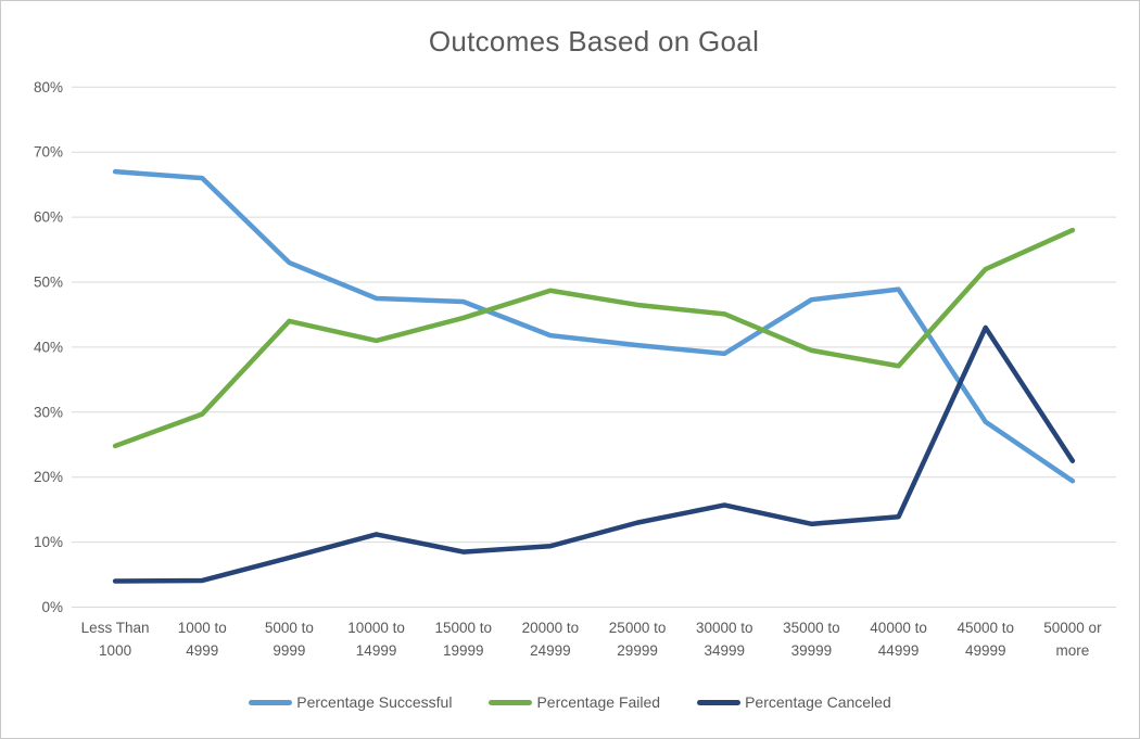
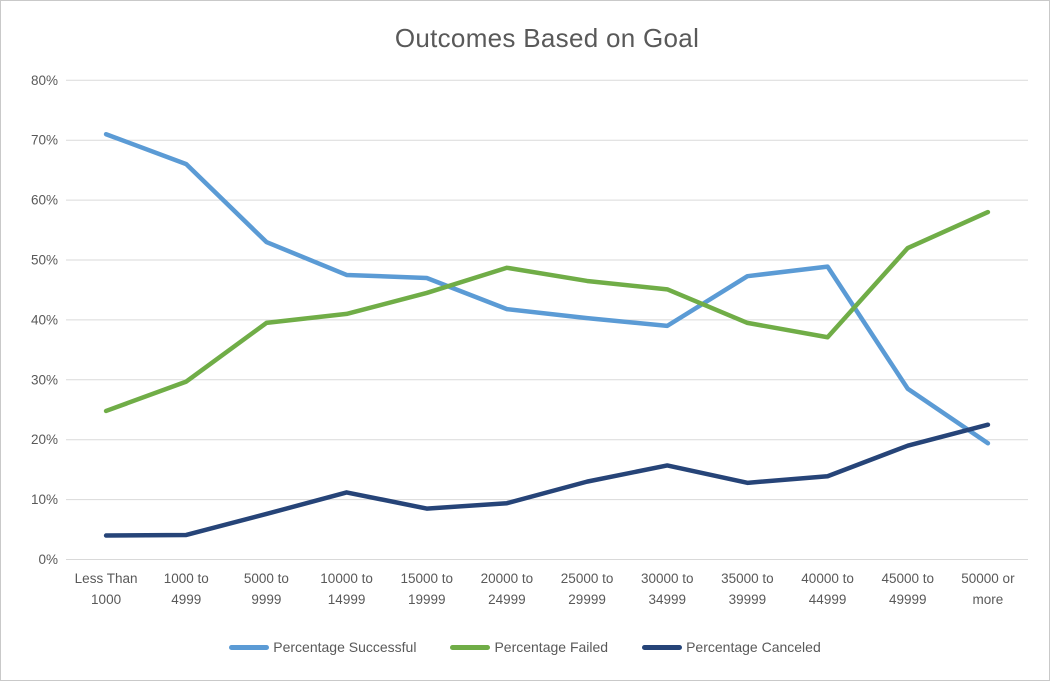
Percentage Successful/Less Than 1000: 67% -> 71%
Percentage Failed/5000 to 9999: 44% -> 40%
Percentage Canceled/45000 to 49999: 43% -> 19%
